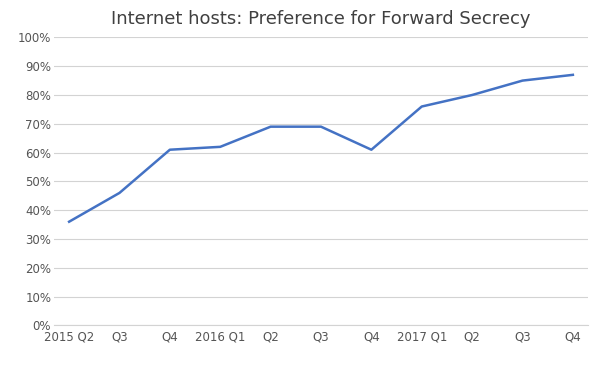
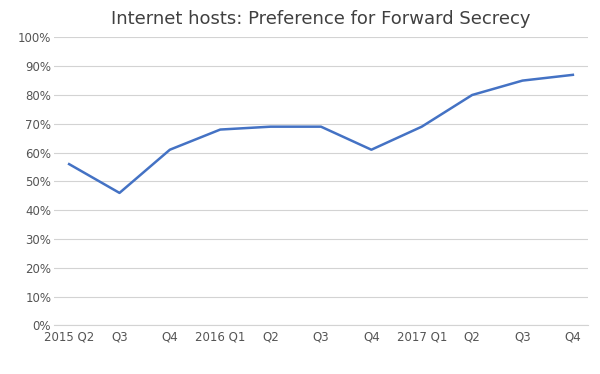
2015 Q2: 36% -> 56%
2016 Q1: 62% -> 68%
2017 Q1: 76% -> 69%
